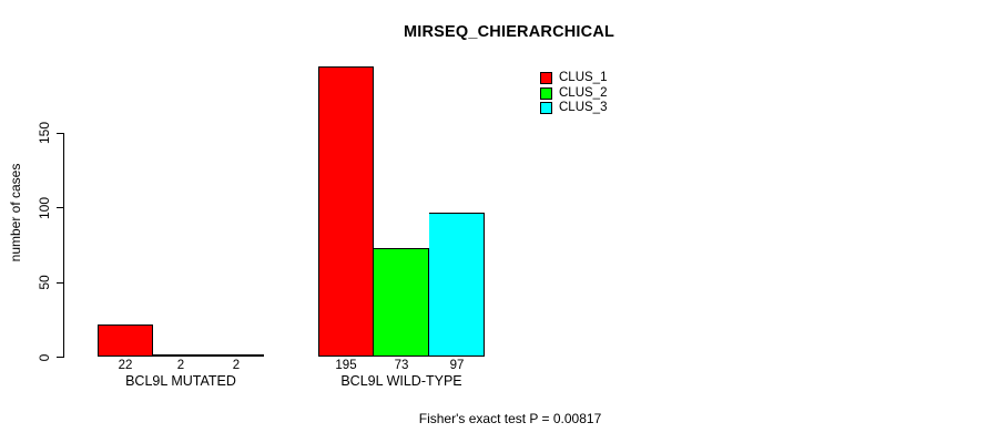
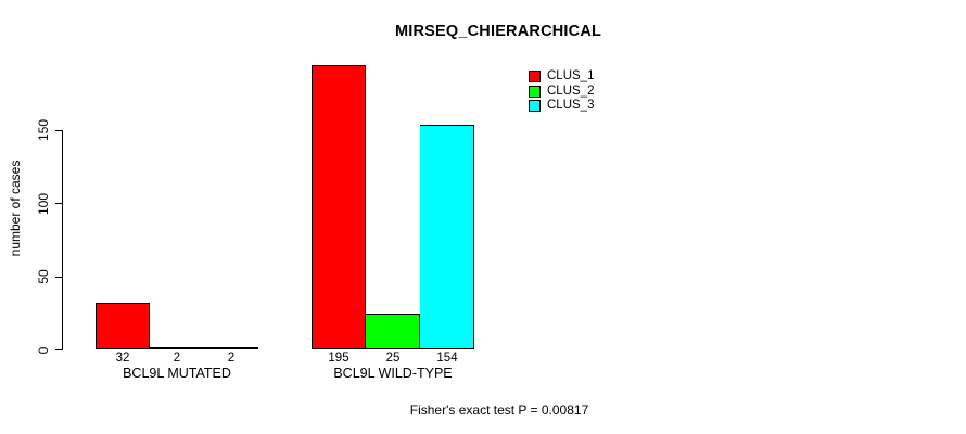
CLUS_1/BCL9L MUTATED: 22 -> 32
CLUS_2/BCL9L WILD-TYPE: 73 -> 25
CLUS_3/BCL9L WILD-TYPE: 97 -> 154
